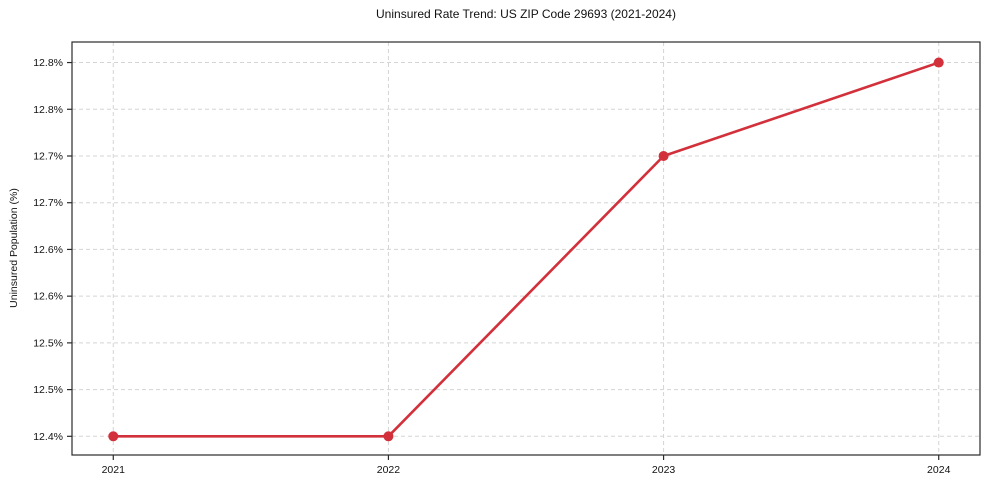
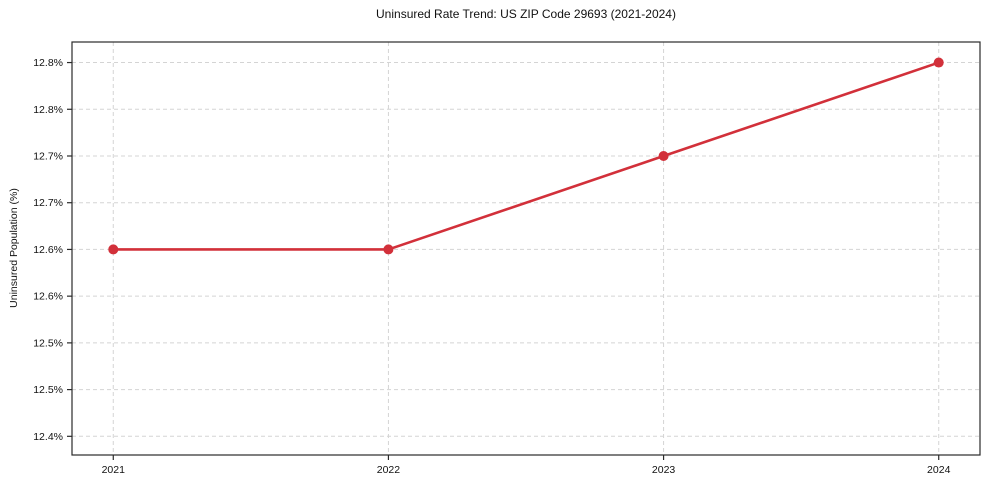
2021: 12.4% -> 12.6%
2022: 12.4% -> 12.6%
